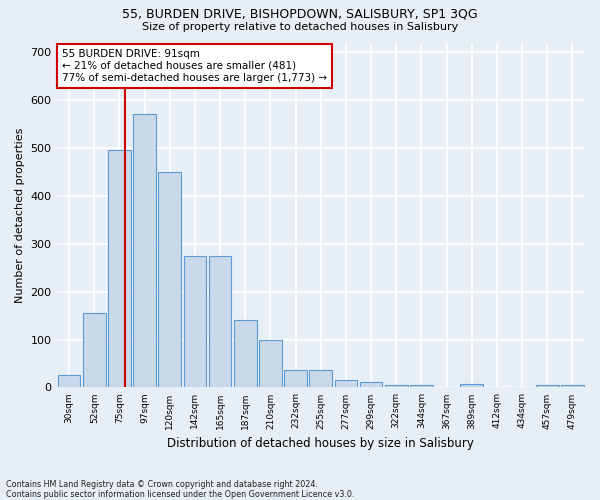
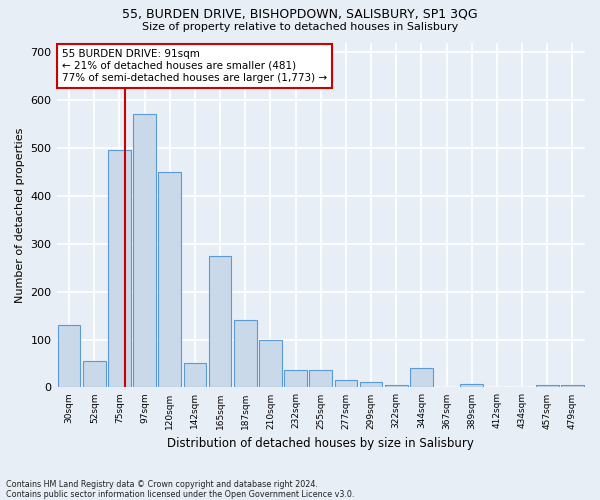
30sqm: 25 -> 130
52sqm: 155 -> 55
142sqm: 275 -> 50
344sqm: 5 -> 40
